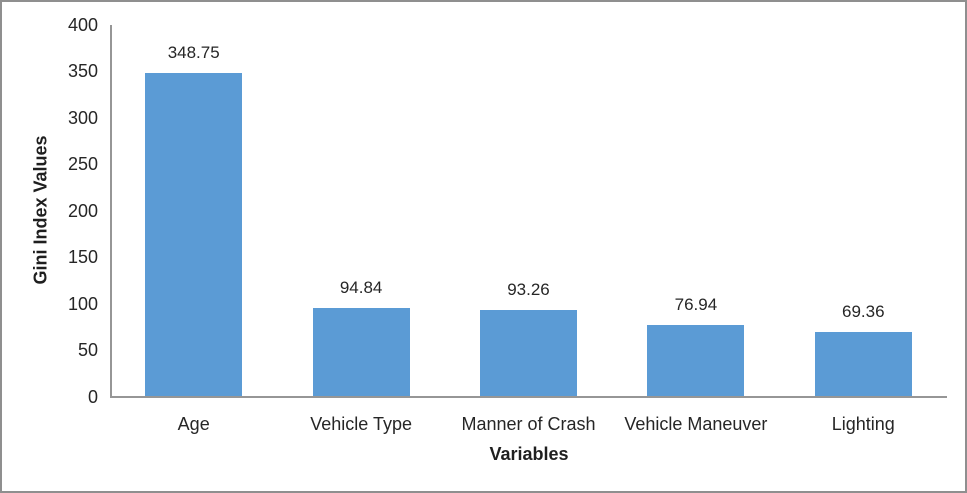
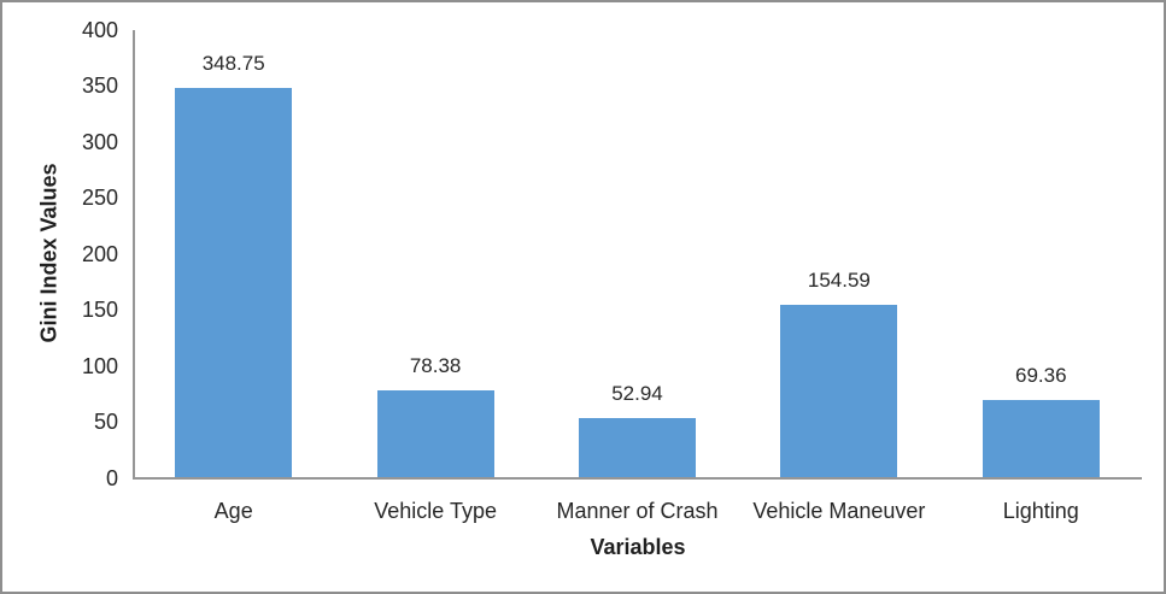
Vehicle Type: 94.84 -> 78.38
Manner of Crash: 93.26 -> 52.94
Vehicle Maneuver: 76.94 -> 154.59
